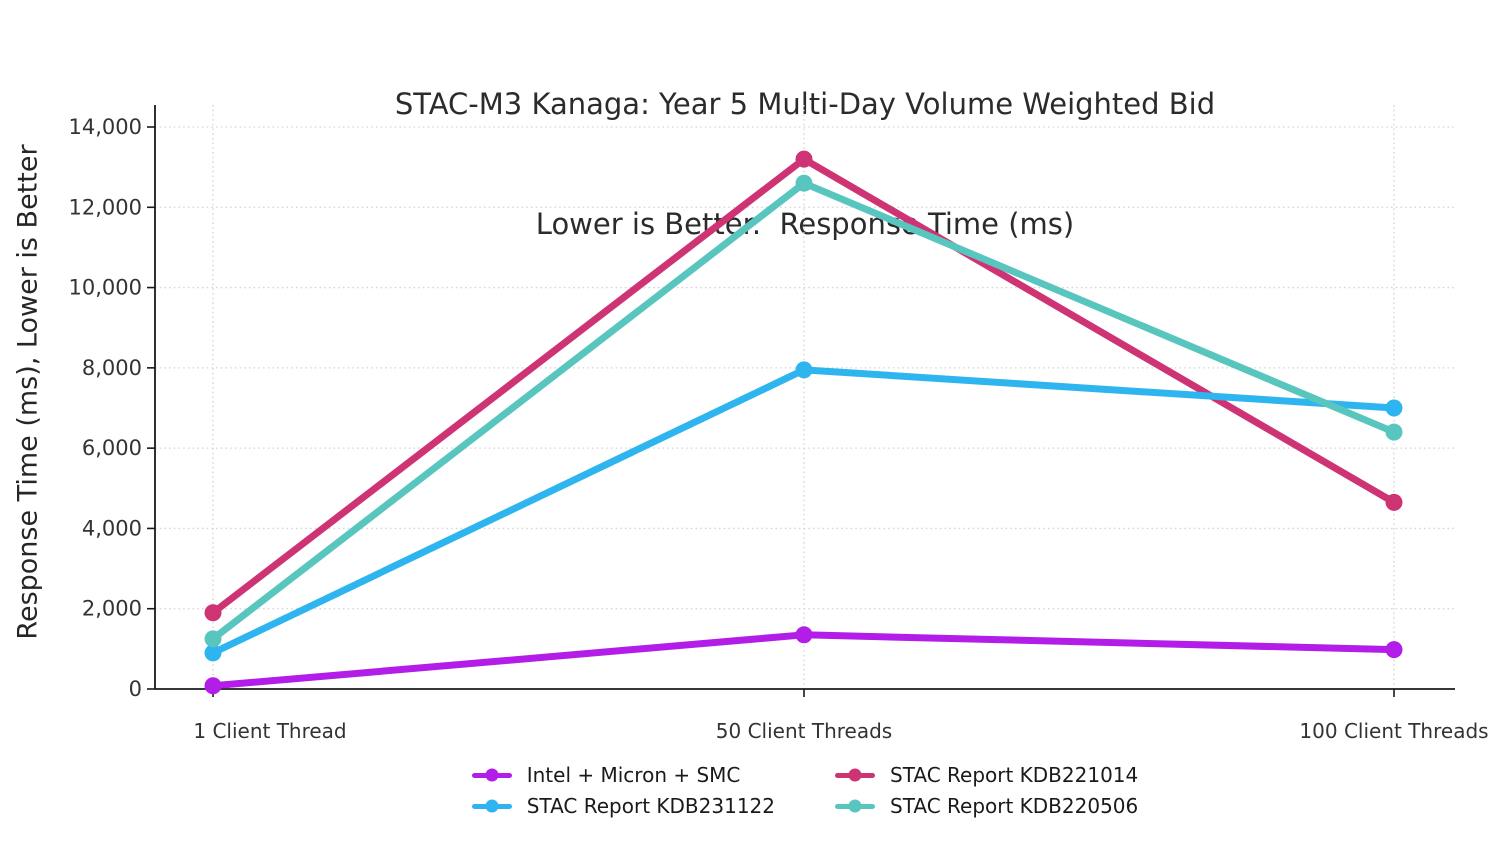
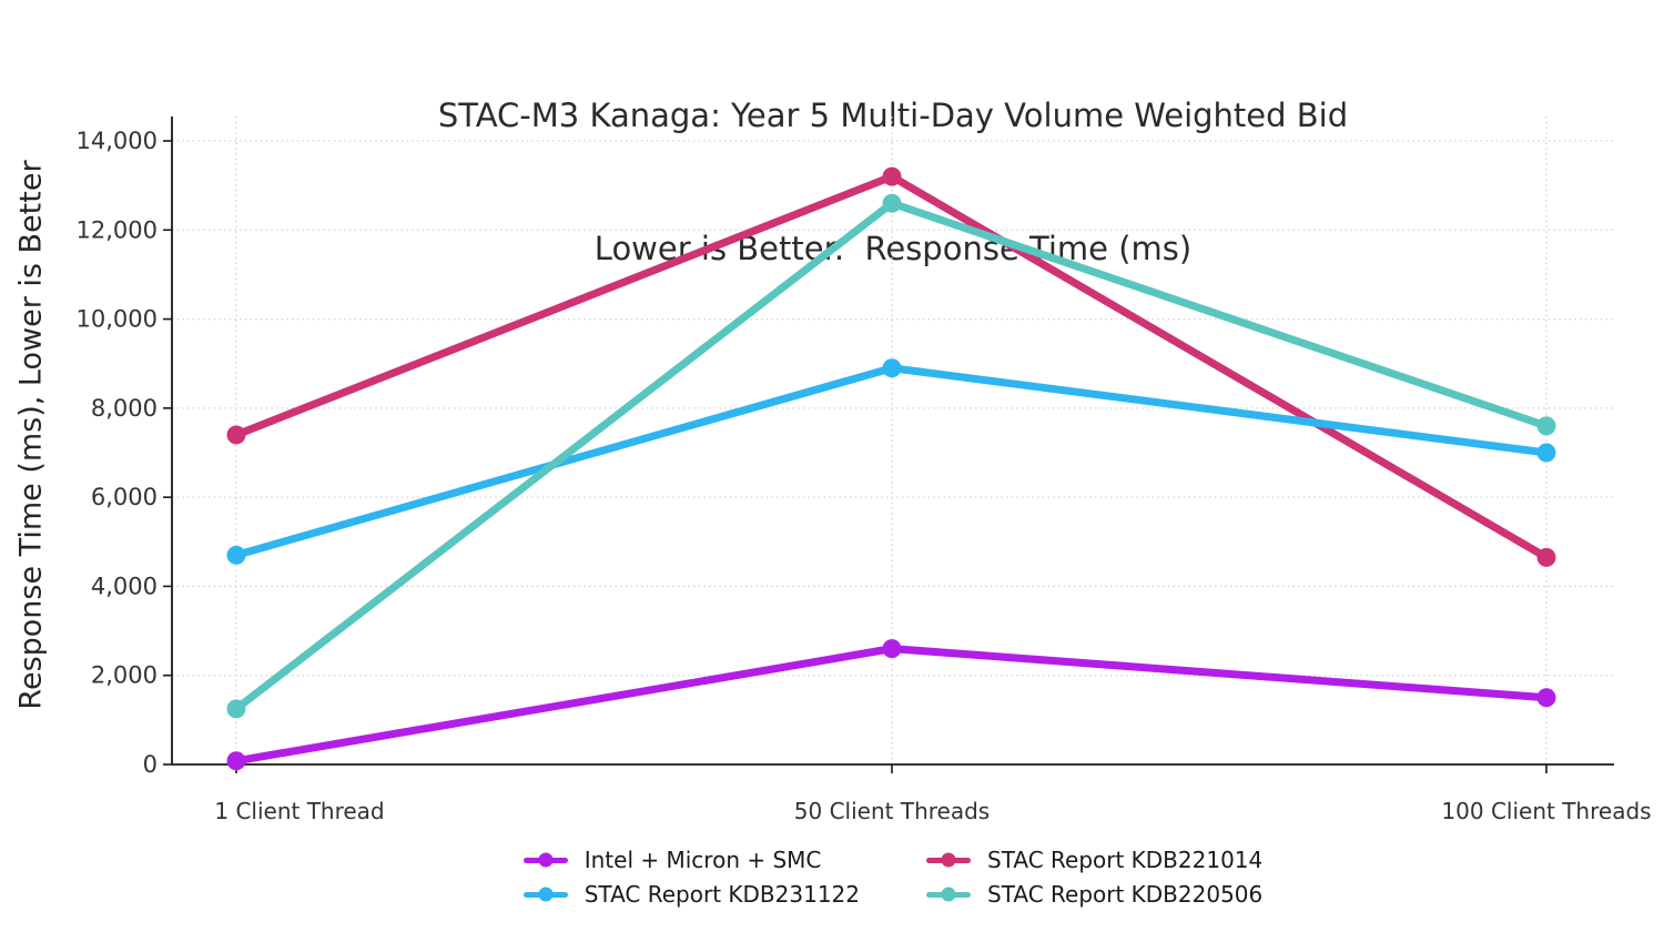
STAC Report KDB221014/1 Client Thread: 1900 -> 7400
STAC Report KDB231122/1 Client Thread: 900 -> 4700
Intel + Micron + SMC/50 Client Threads: 1400 -> 2600
STAC Report KDB231122/50 Client Threads: 8000 -> 8900
Intel + Micron + SMC/100 Client Threads: 1000 -> 1500
STAC Report KDB220506/100 Client Threads: 6400 -> 7600
